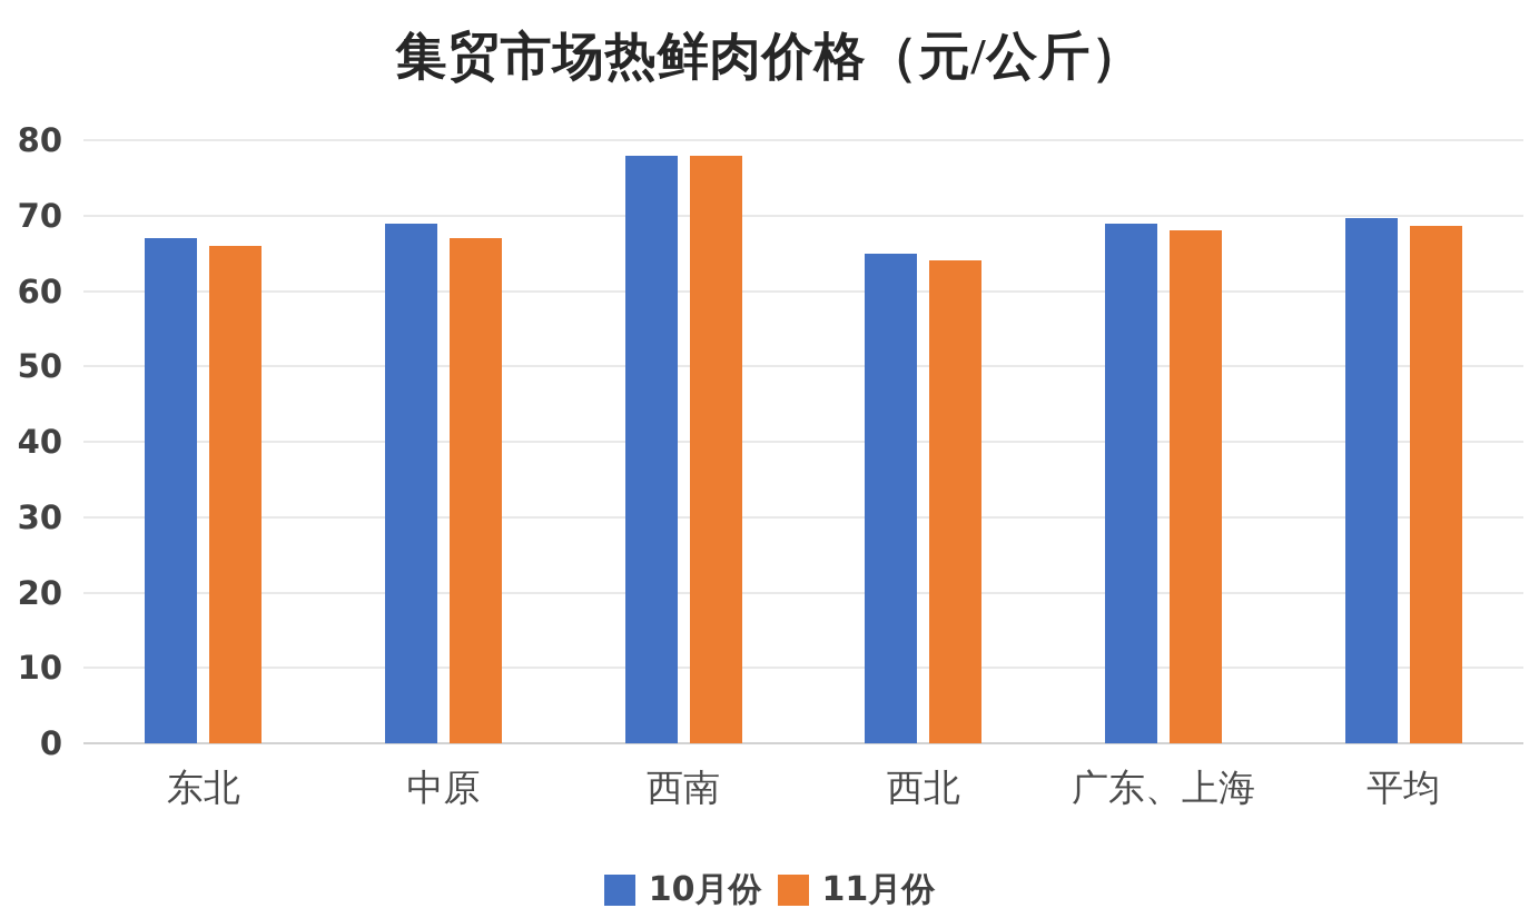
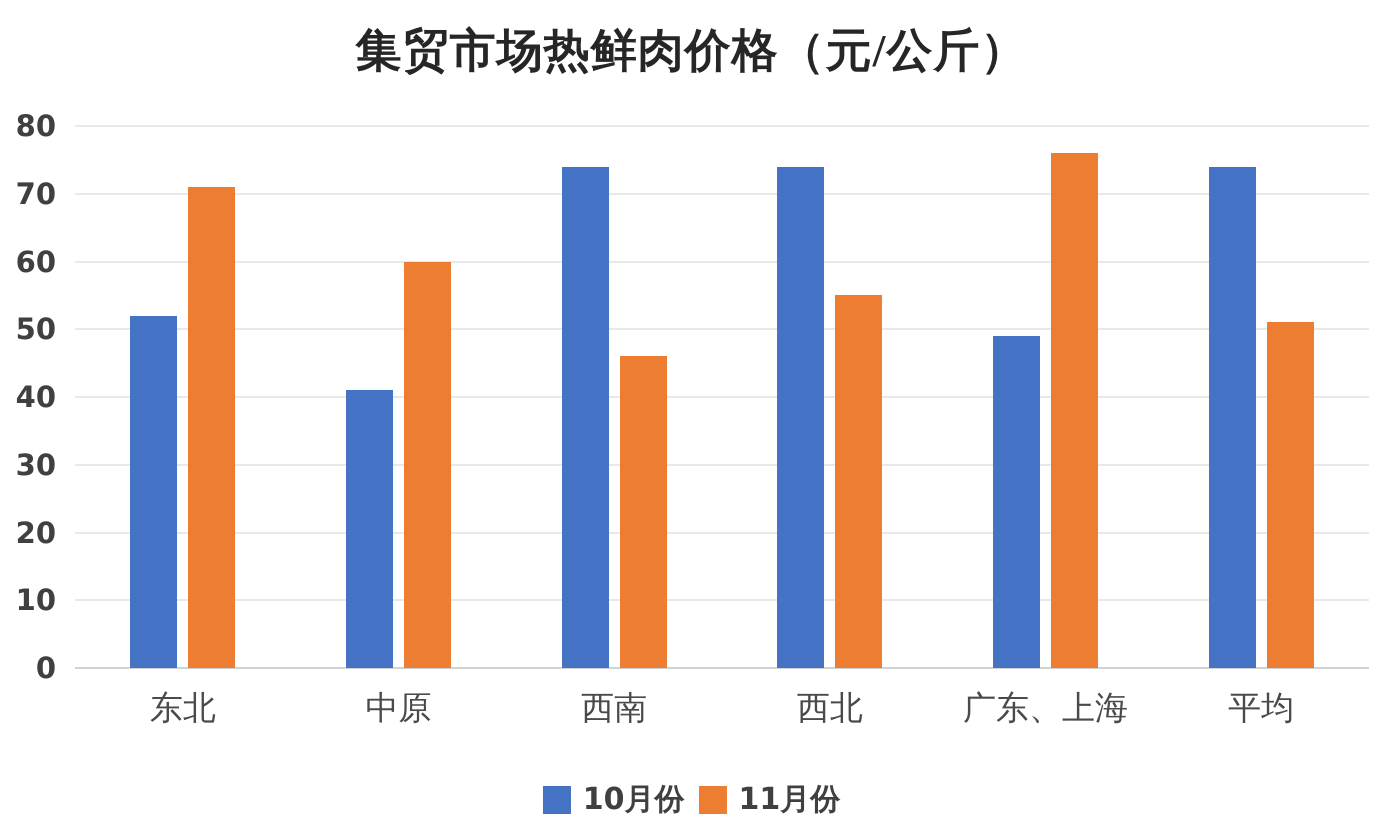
10月份/东北: 67 -> 52
11月份/东北: 66 -> 71
10月份/中原: 69 -> 41
11月份/中原: 67 -> 60
10月份/西南: 78 -> 74
11月份/西南: 78 -> 46
10月份/西北: 65 -> 74
11月份/西北: 64 -> 55
10月份/广东、上海: 69 -> 49
11月份/广东、上海: 68 -> 76
10月份/平均: 70 -> 74
11月份/平均: 69 -> 51
